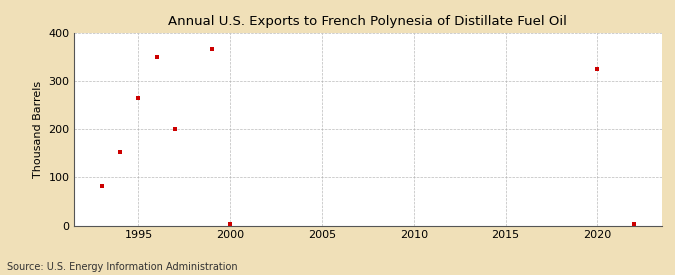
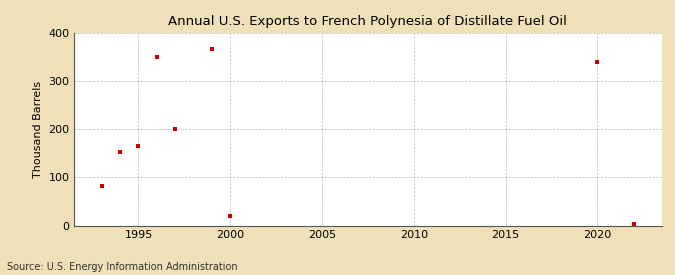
1995: 265 -> 165
2000: 3 -> 20
2020: 326 -> 340
